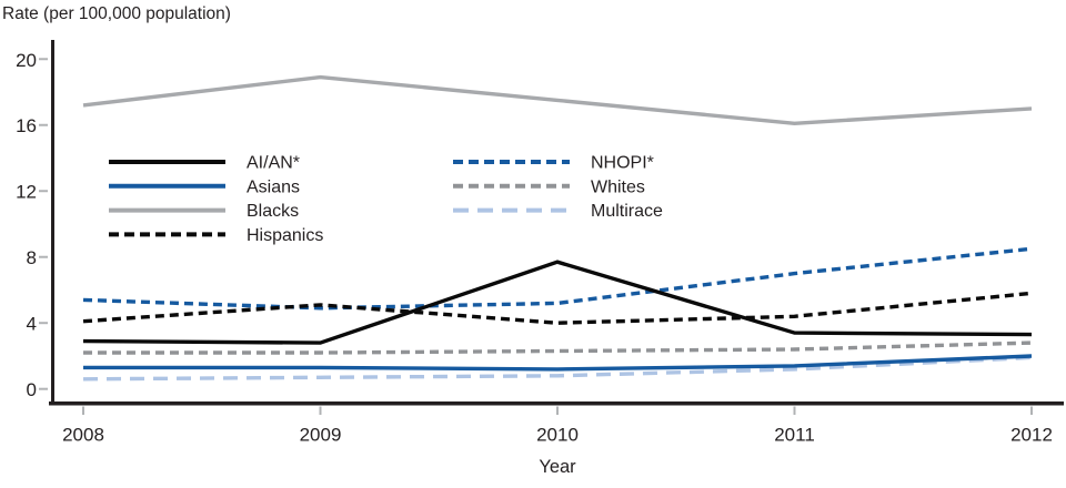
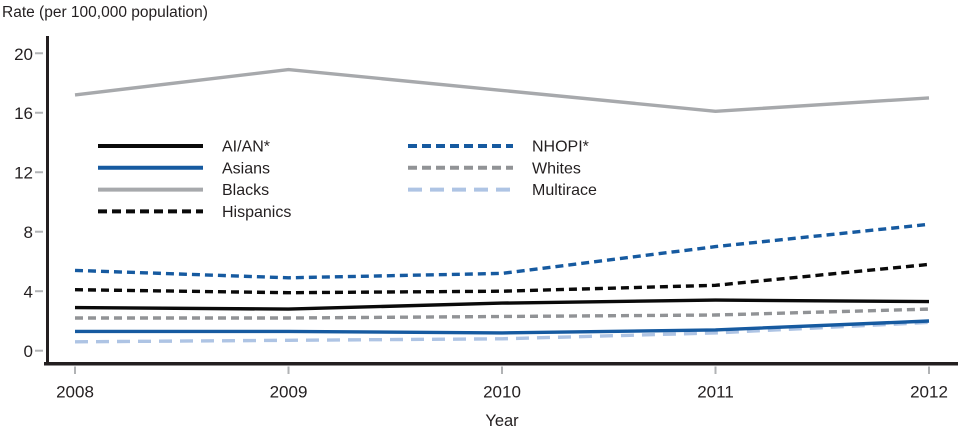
Hispanics/2009: 5.1 -> 3.9
AI/AN*/2010: 7.7 -> 3.2
